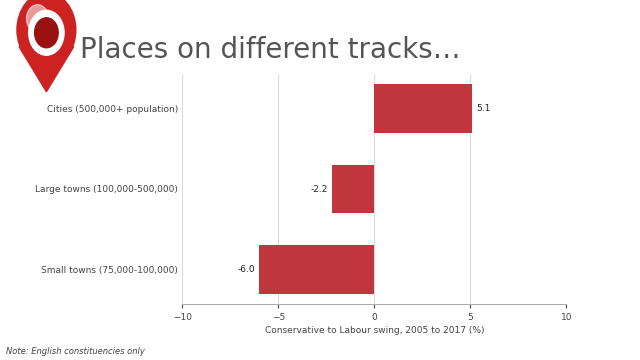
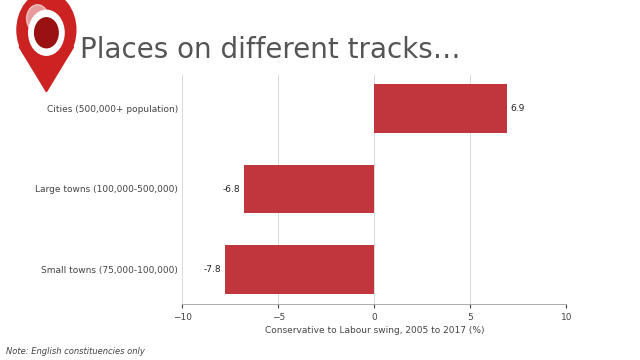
Cities (500,000+ population): 5.1 -> 6.9
Large towns (100,000-500,000): -2.2 -> -6.8
Small towns (75,000-100,000): -6.0 -> -7.8
